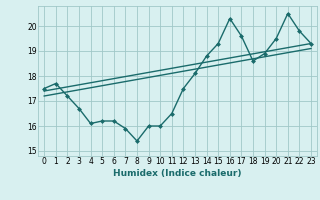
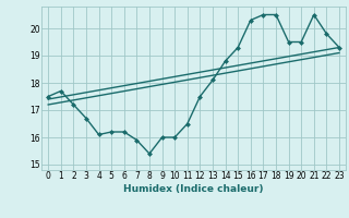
17: 19.6 -> 20.5
18: 18.6 -> 20.5
19: 18.9 -> 19.5
